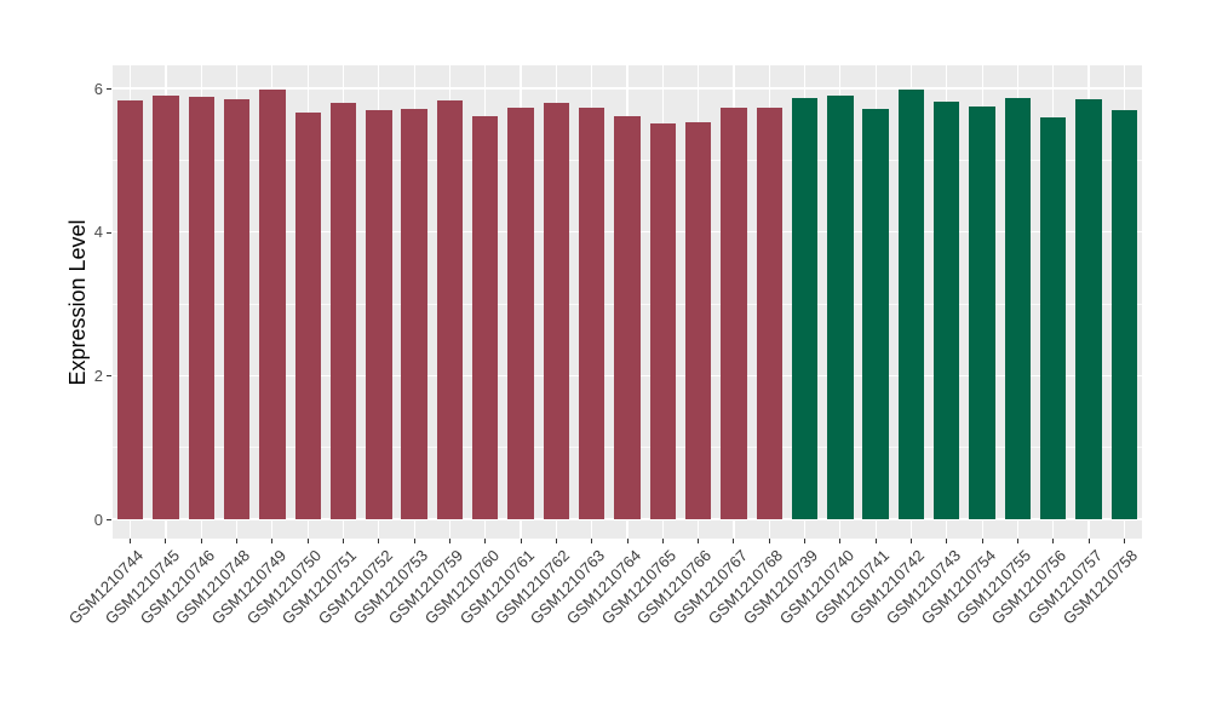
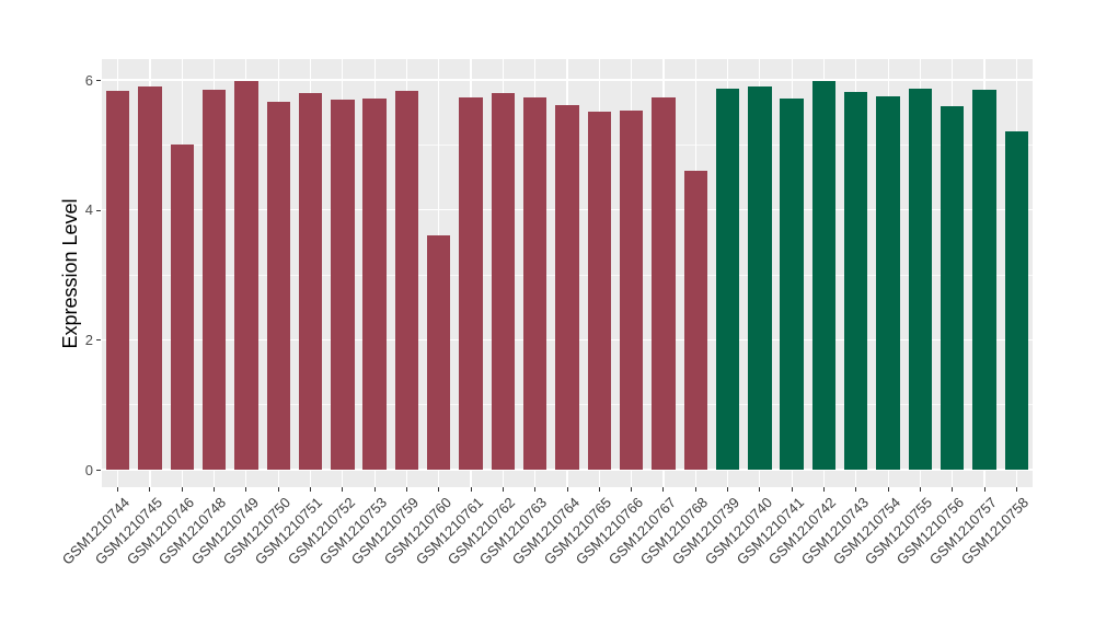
GSM1210746: 5.9 -> 5.0
GSM1210760: 5.6 -> 3.6
GSM1210768: 5.7 -> 4.6
GSM1210758: 5.7 -> 5.2
